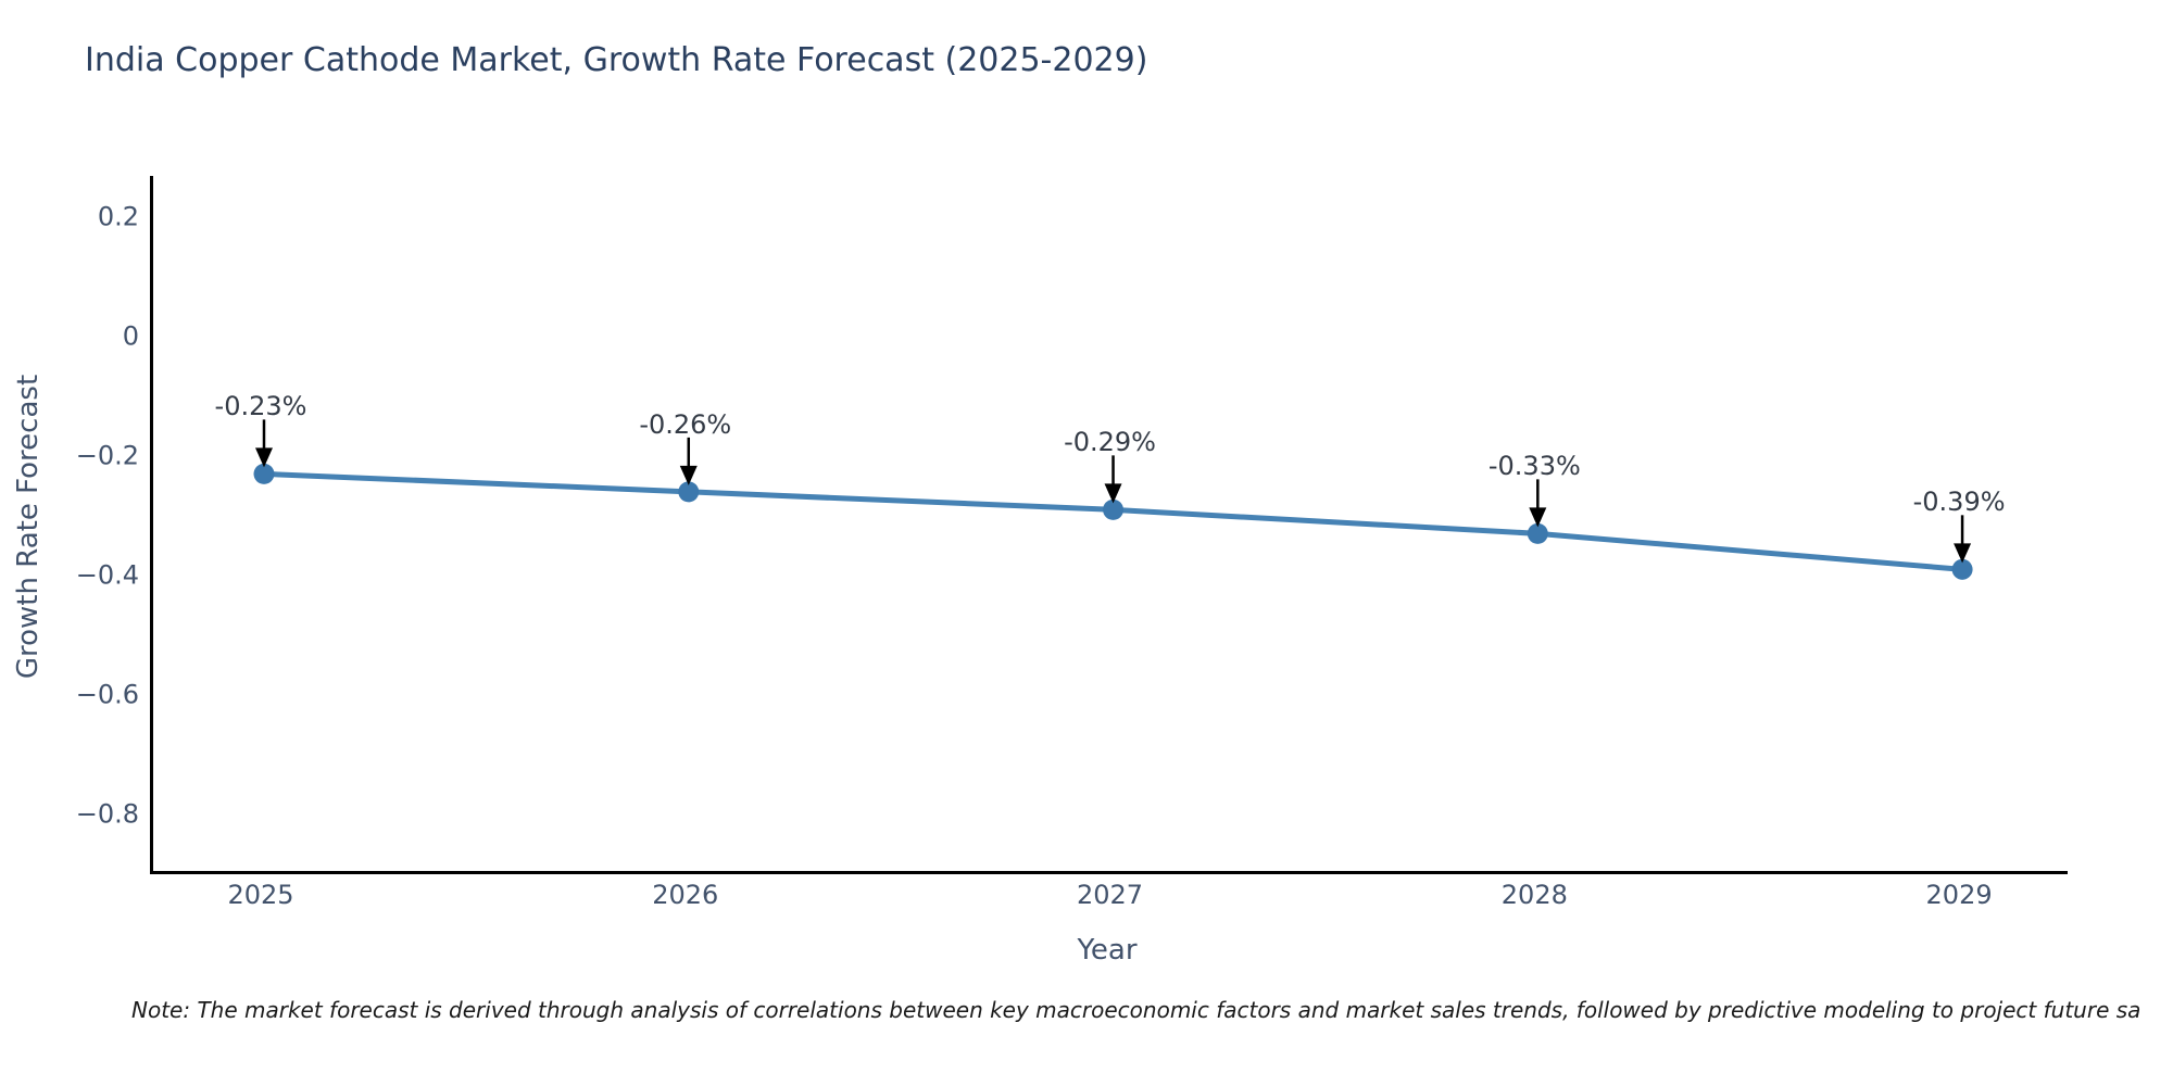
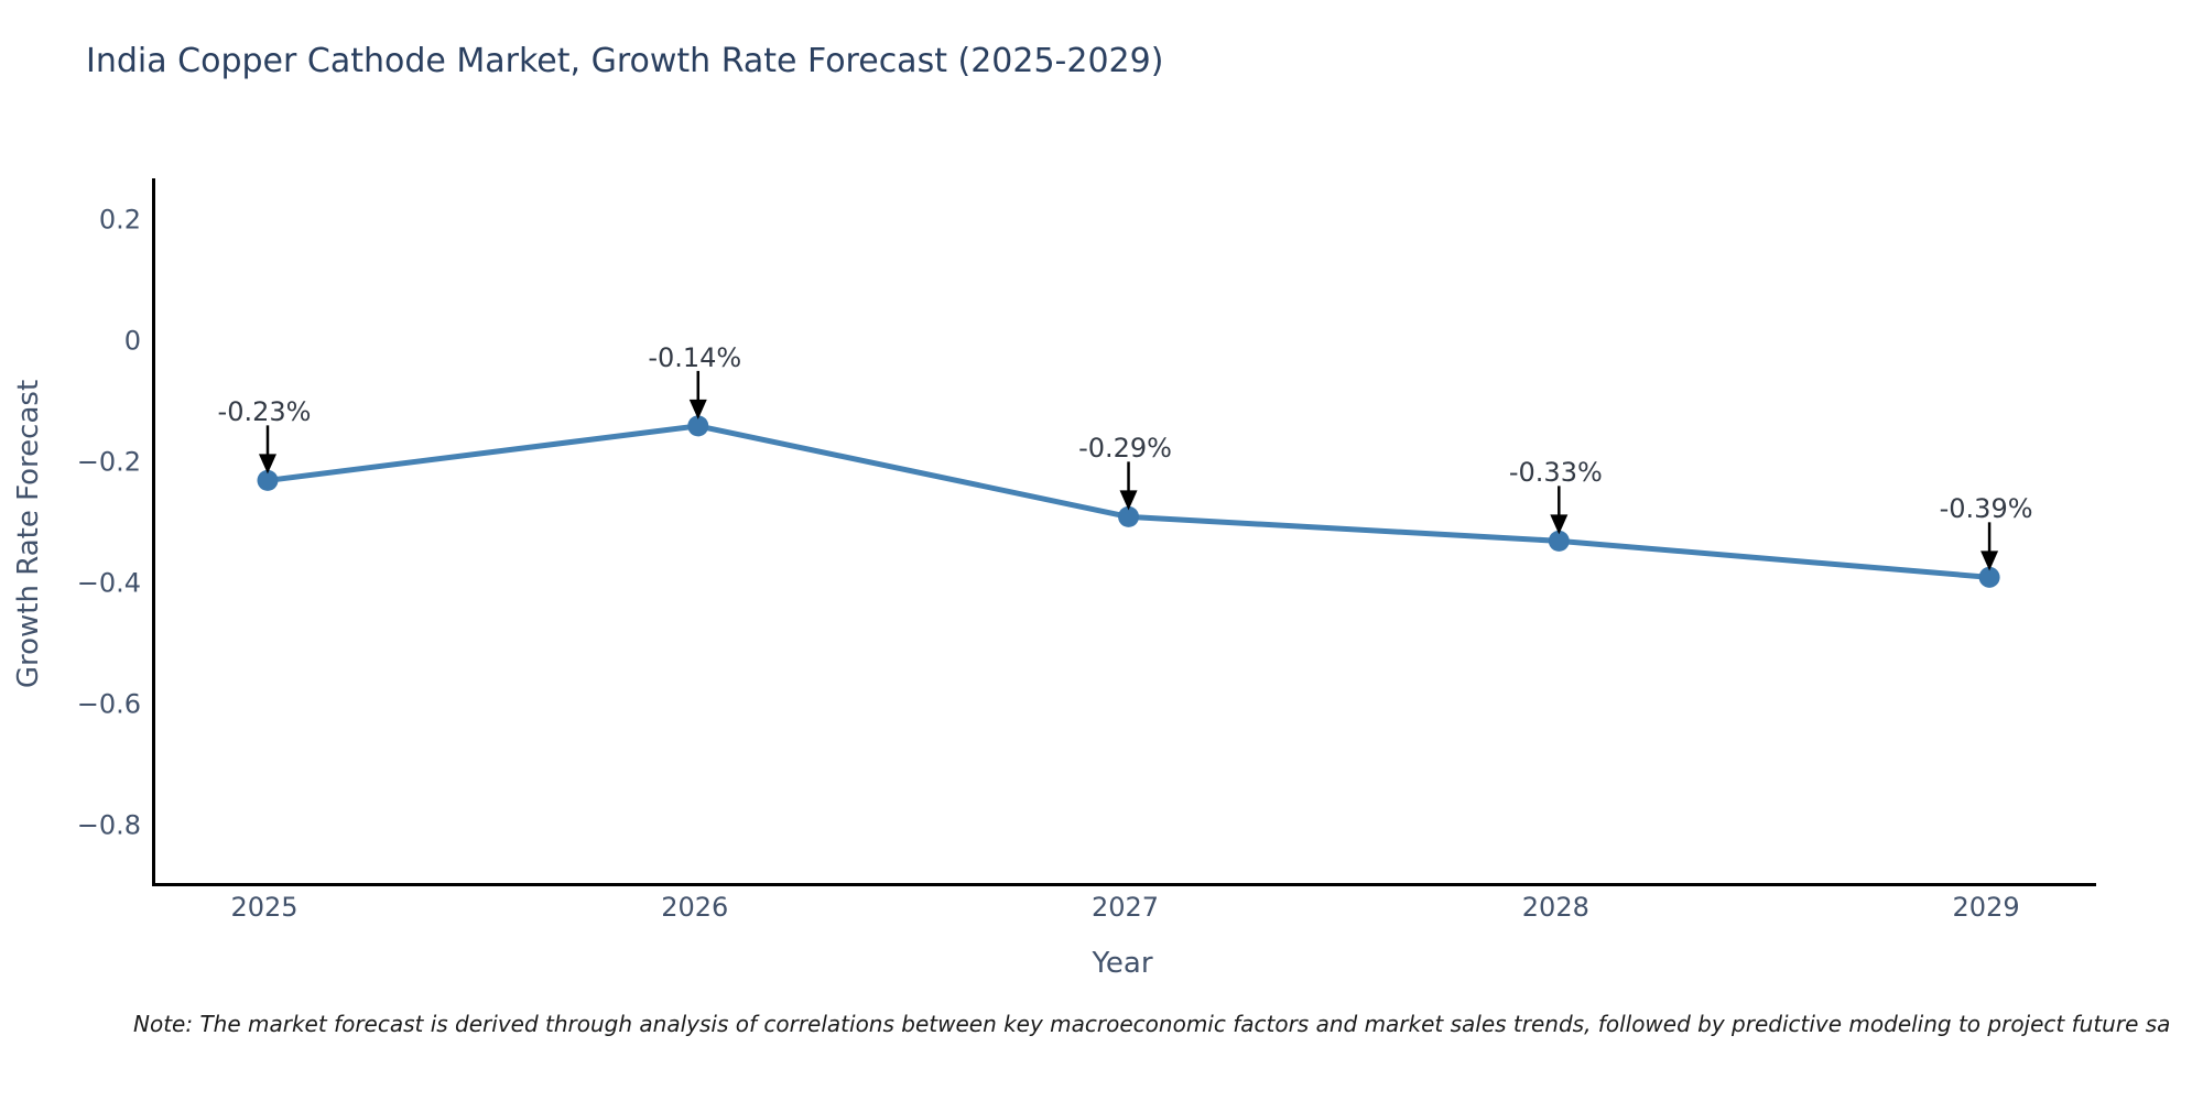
2026: -0.26% -> -0.14%
